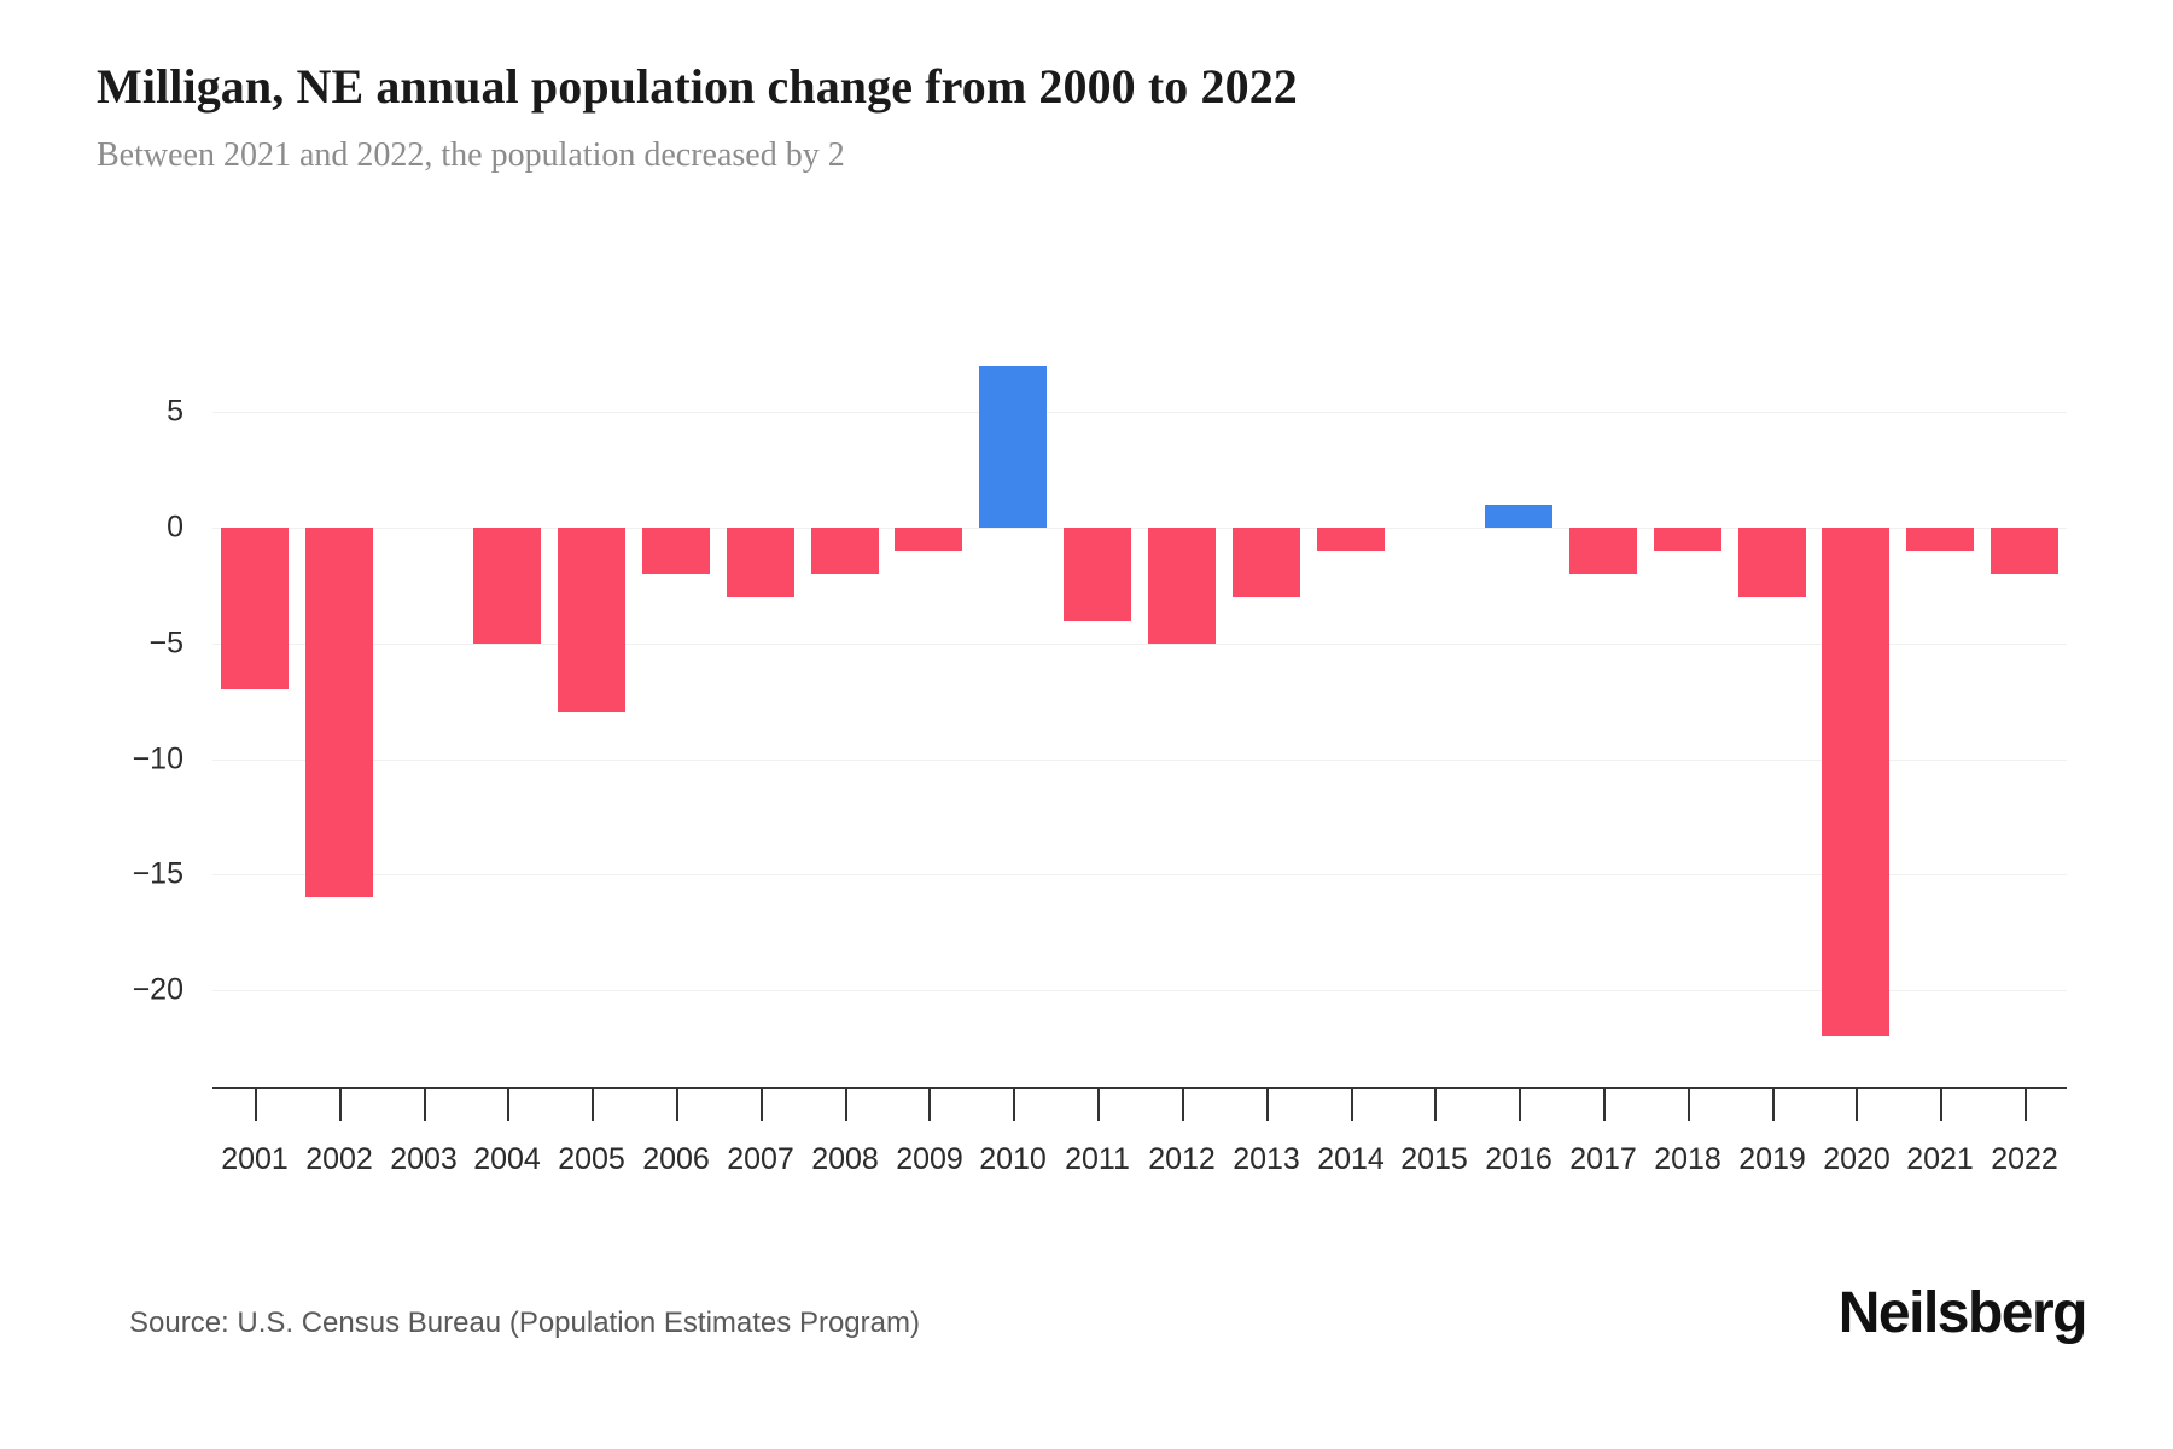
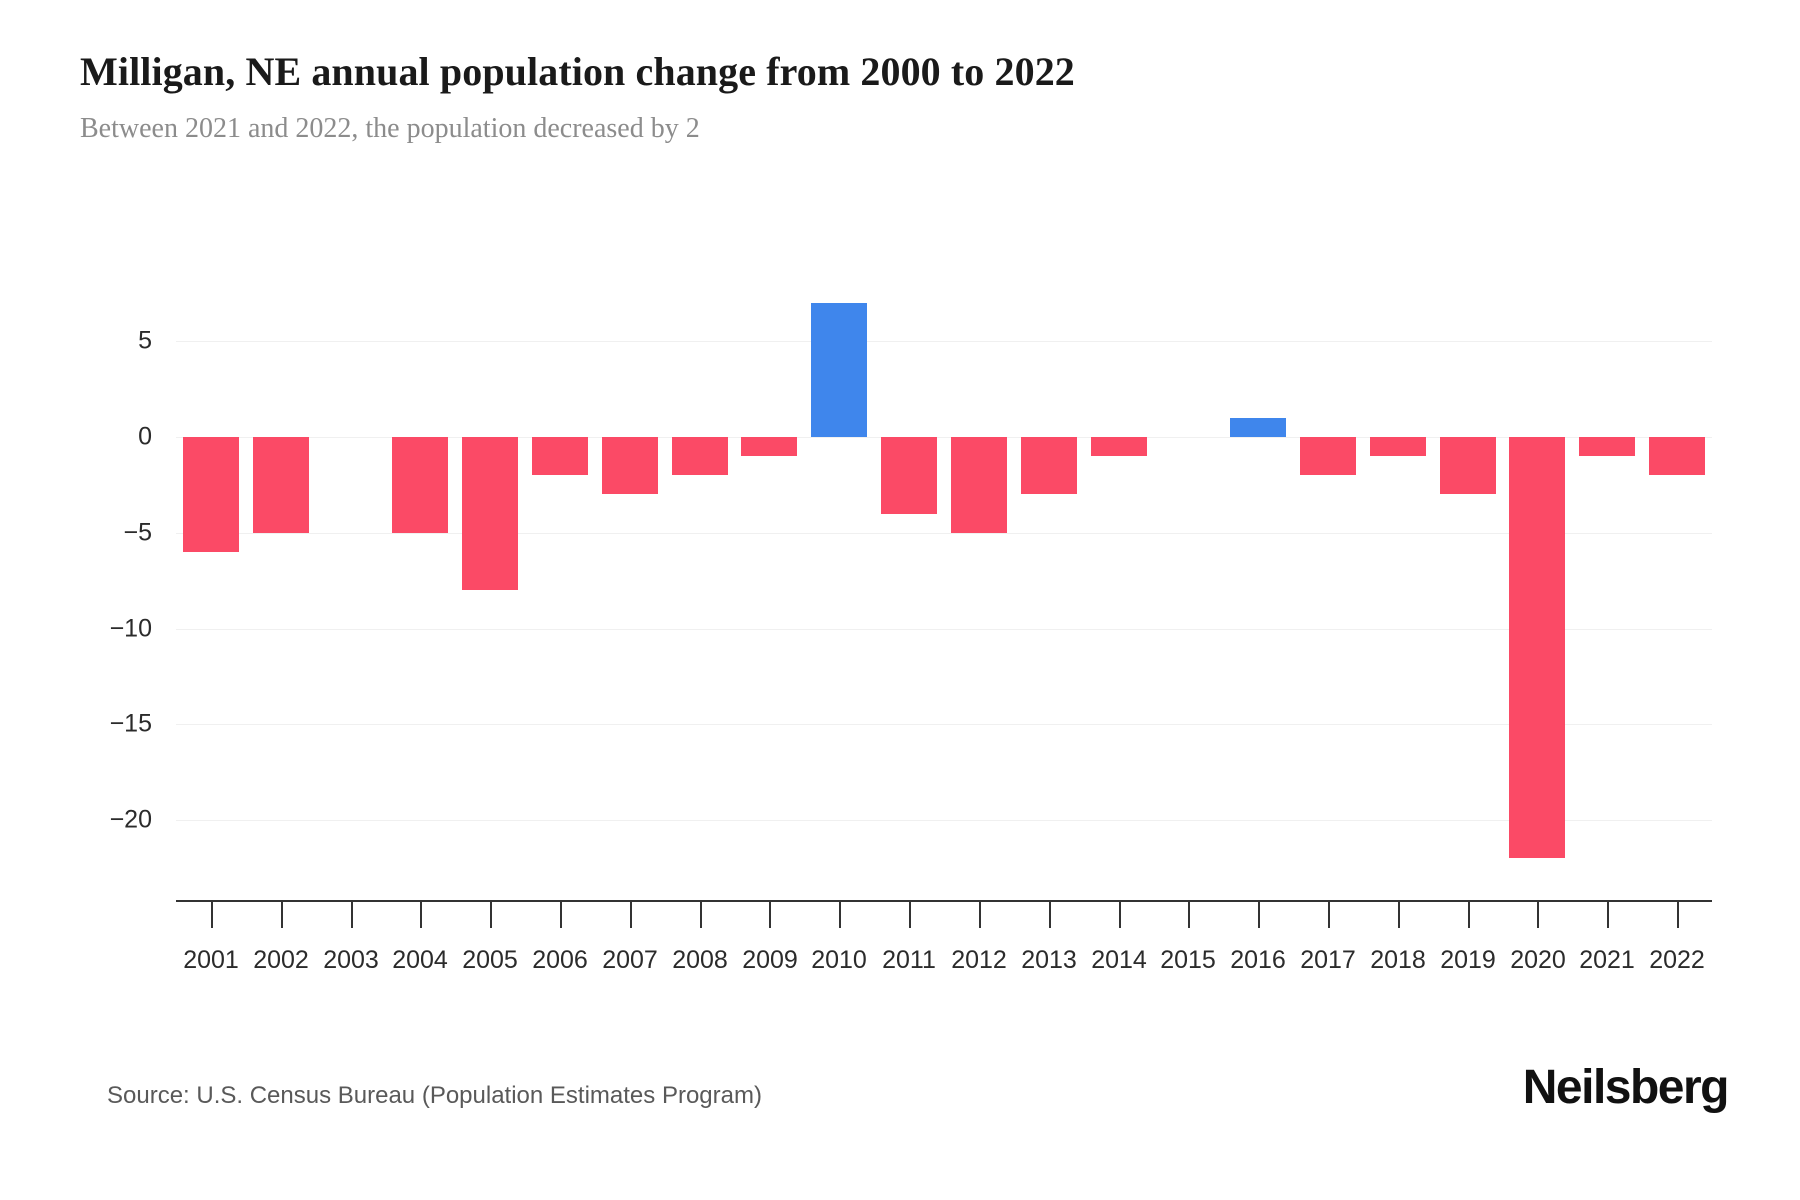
2001: -7 -> -6
2002: -16 -> -5
